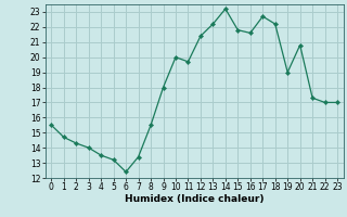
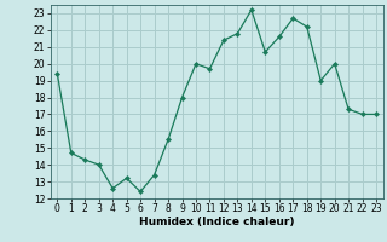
0: 15.5 -> 19.4
4: 13.5 -> 12.6
13: 22.2 -> 21.8
15: 21.8 -> 20.7
20: 20.8 -> 20.0
